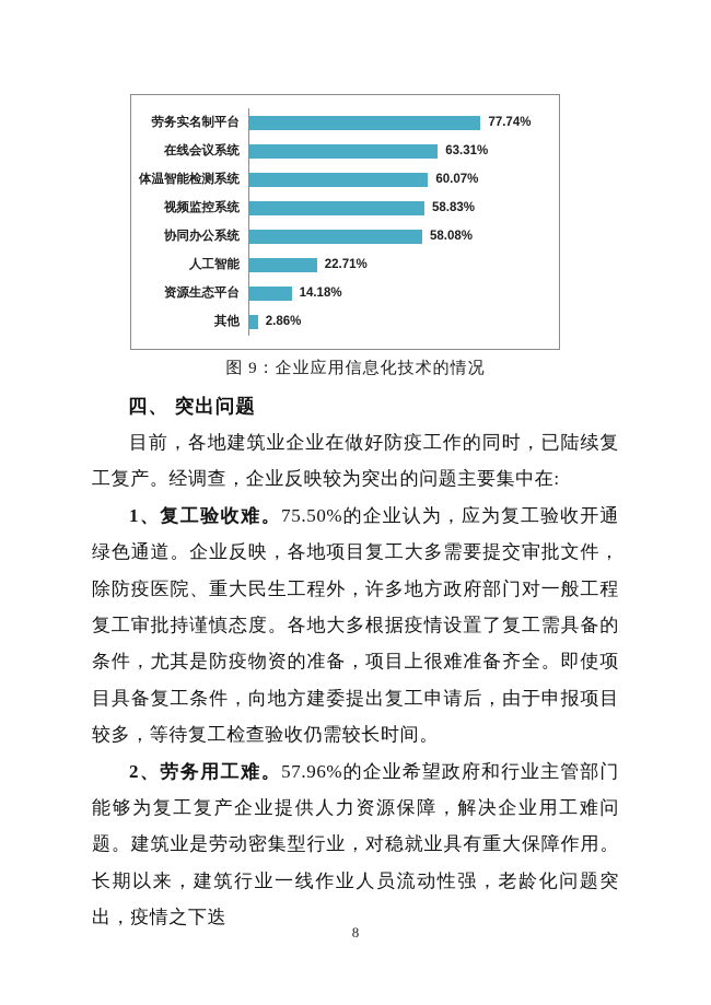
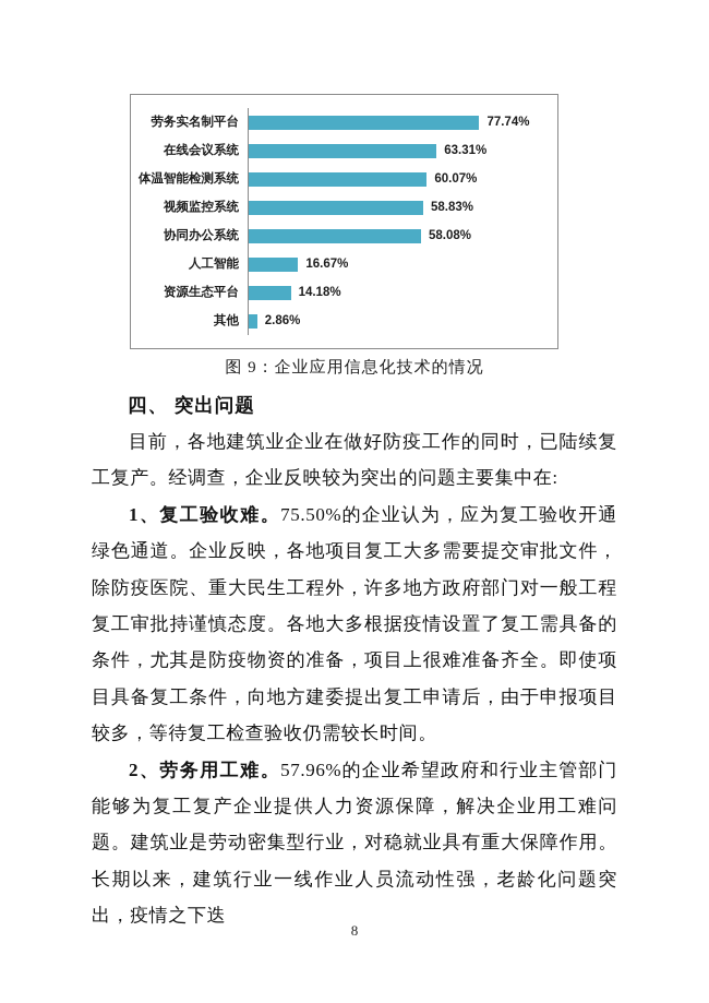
人工智能: 22.71% -> 16.67%
